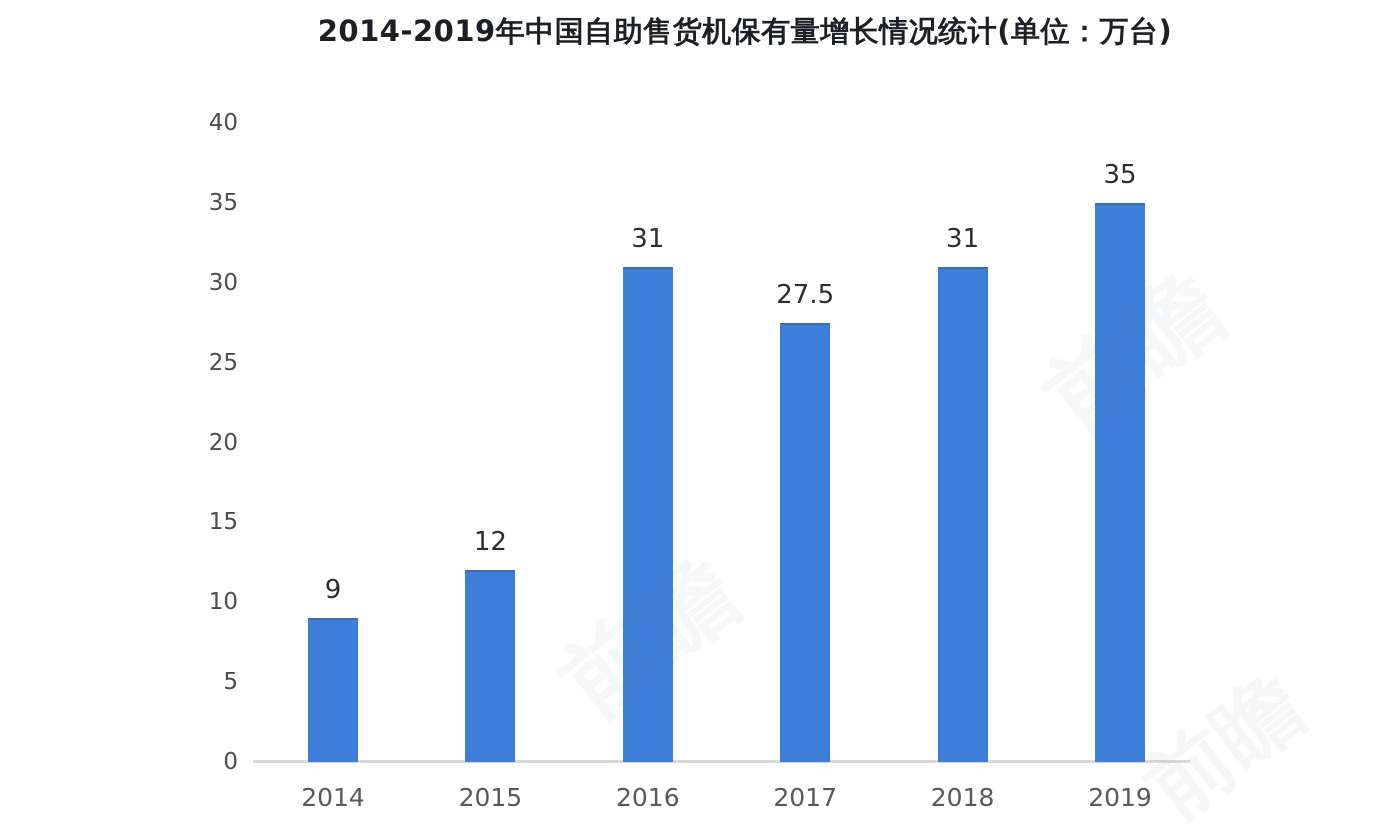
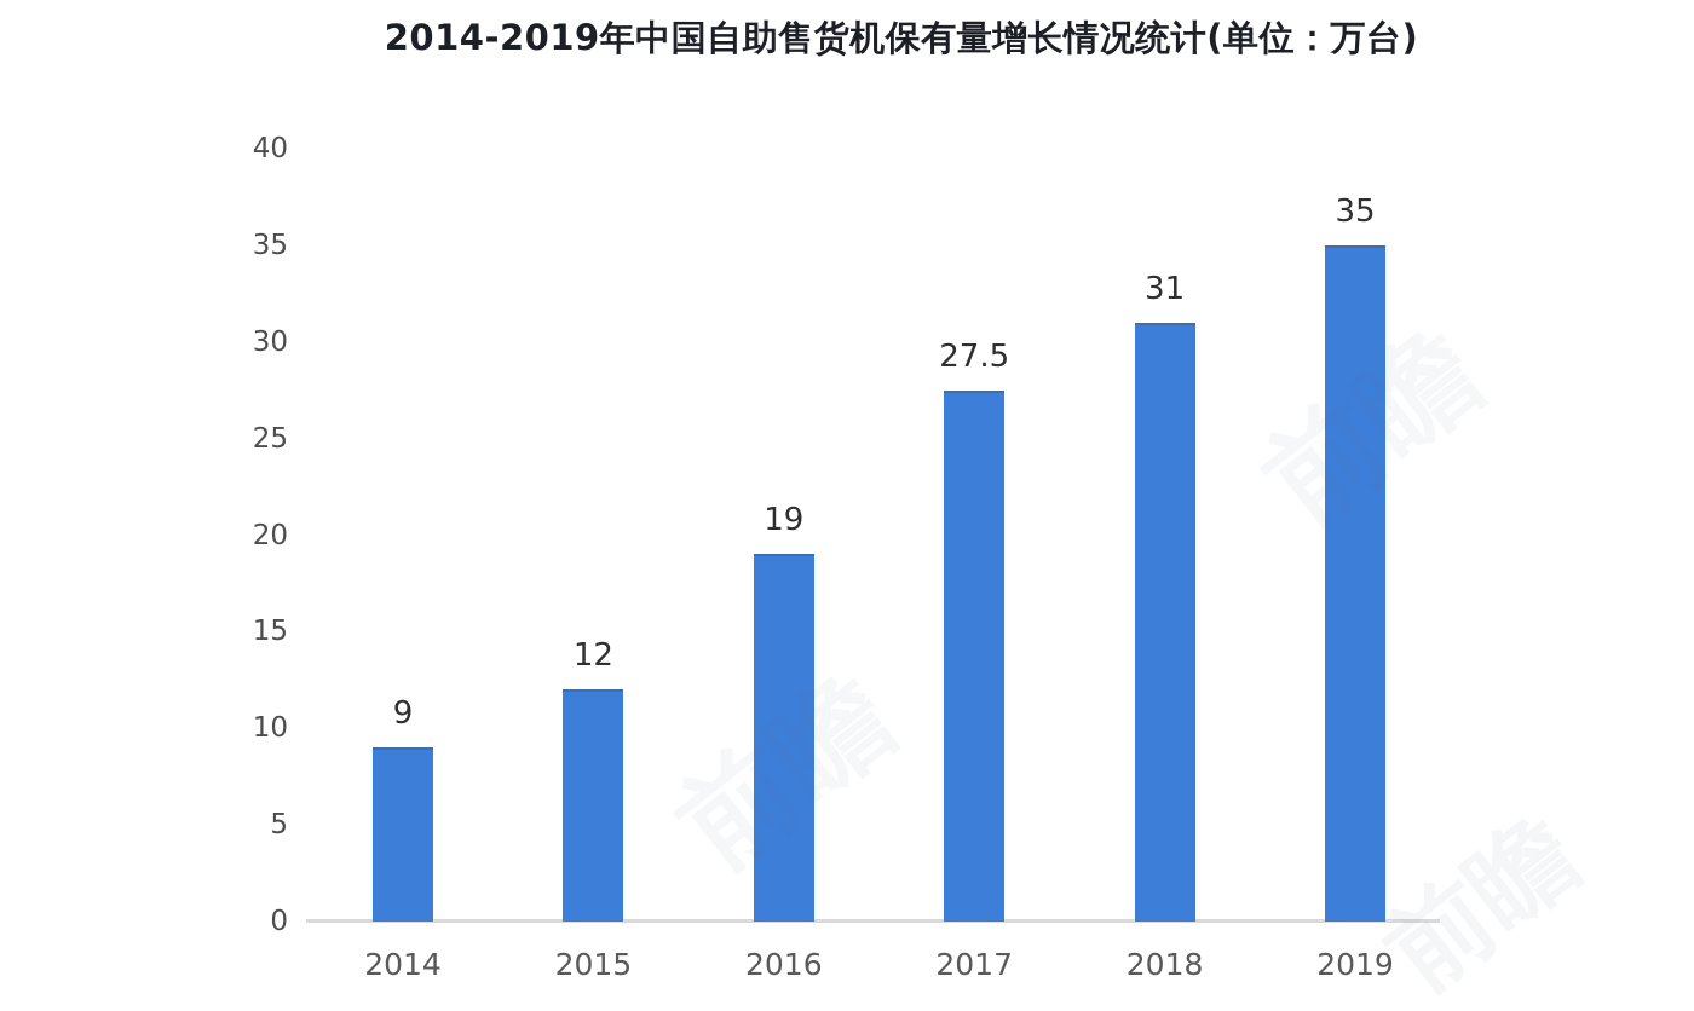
2016: 31 -> 19
